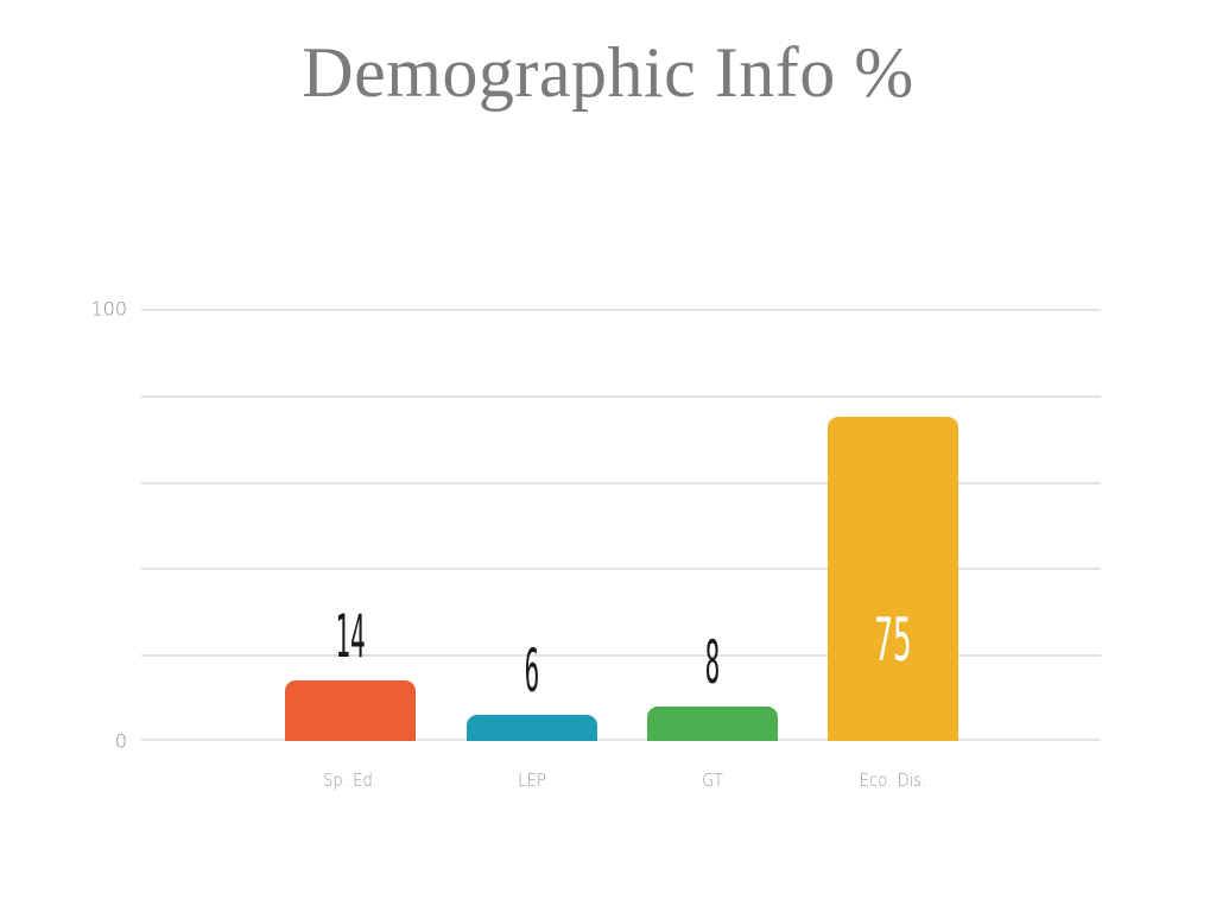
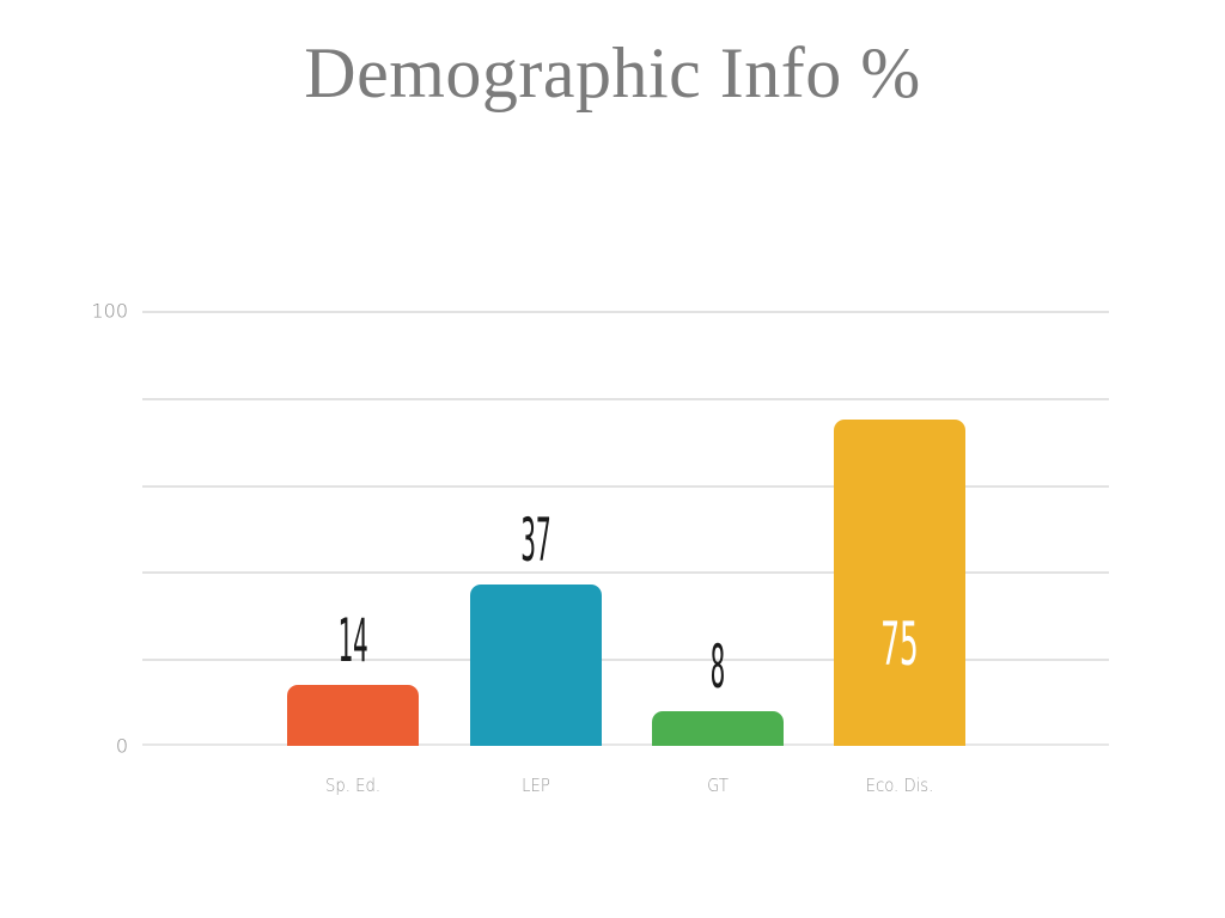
LEP: 6 -> 37
